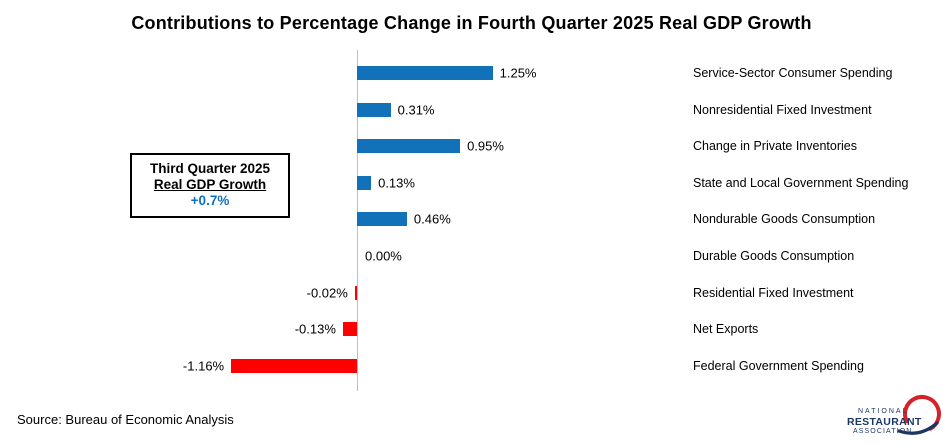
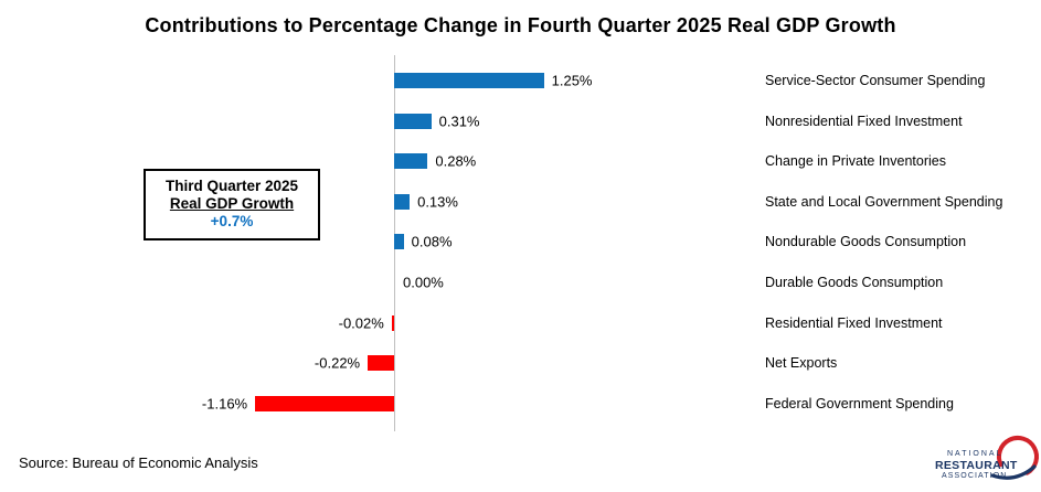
Change in Private Inventories: 0.95% -> 0.28%
Nondurable Goods Consumption: 0.46% -> 0.08%
Net Exports: -0.13% -> -0.22%
